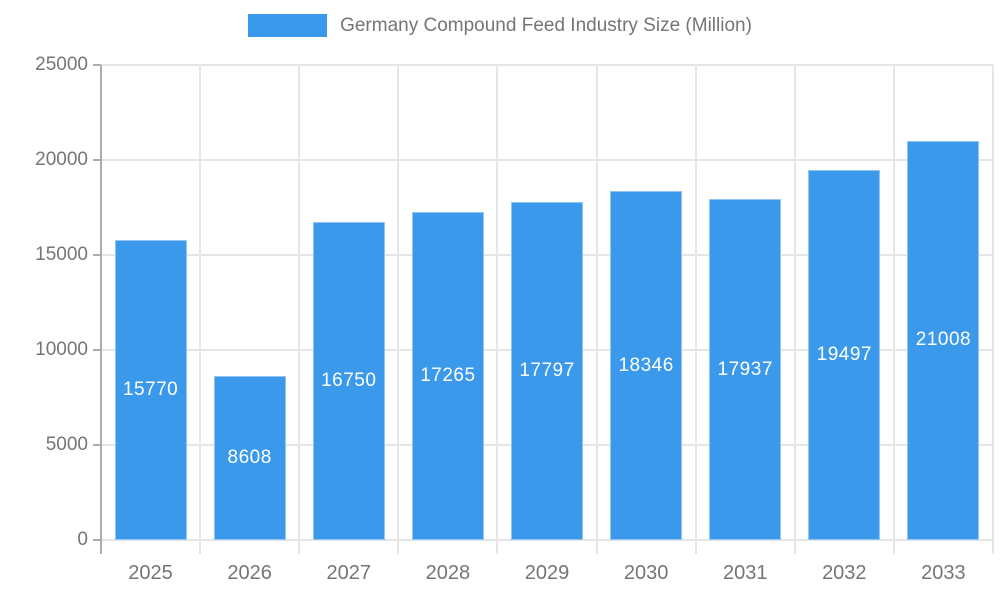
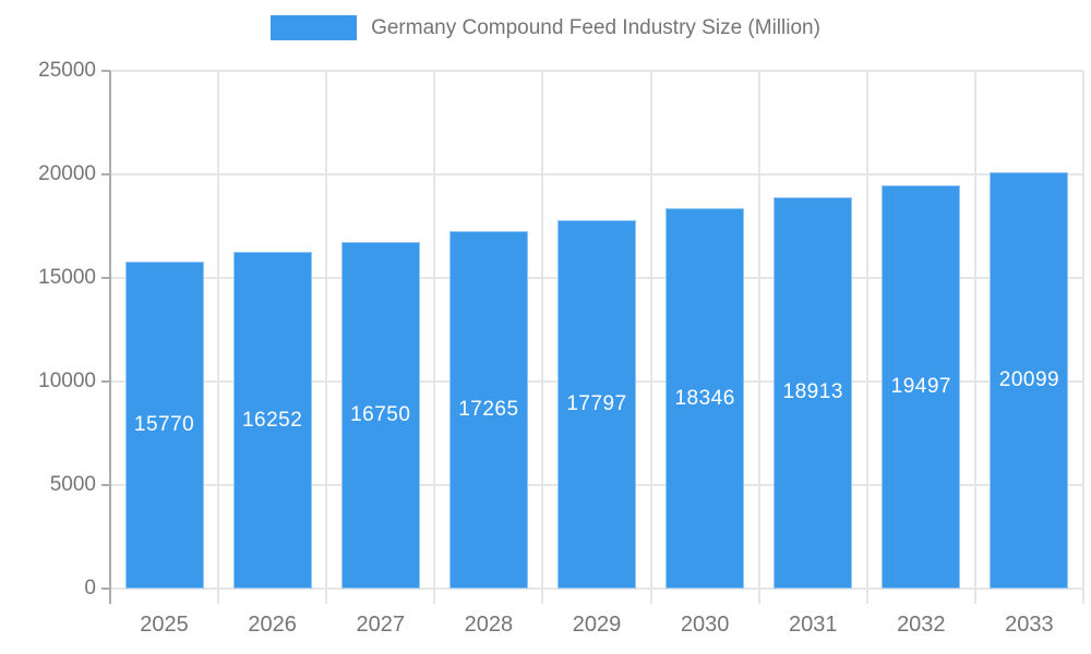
2026: 8608 -> 16252
2031: 17937 -> 18913
2033: 21008 -> 20099
